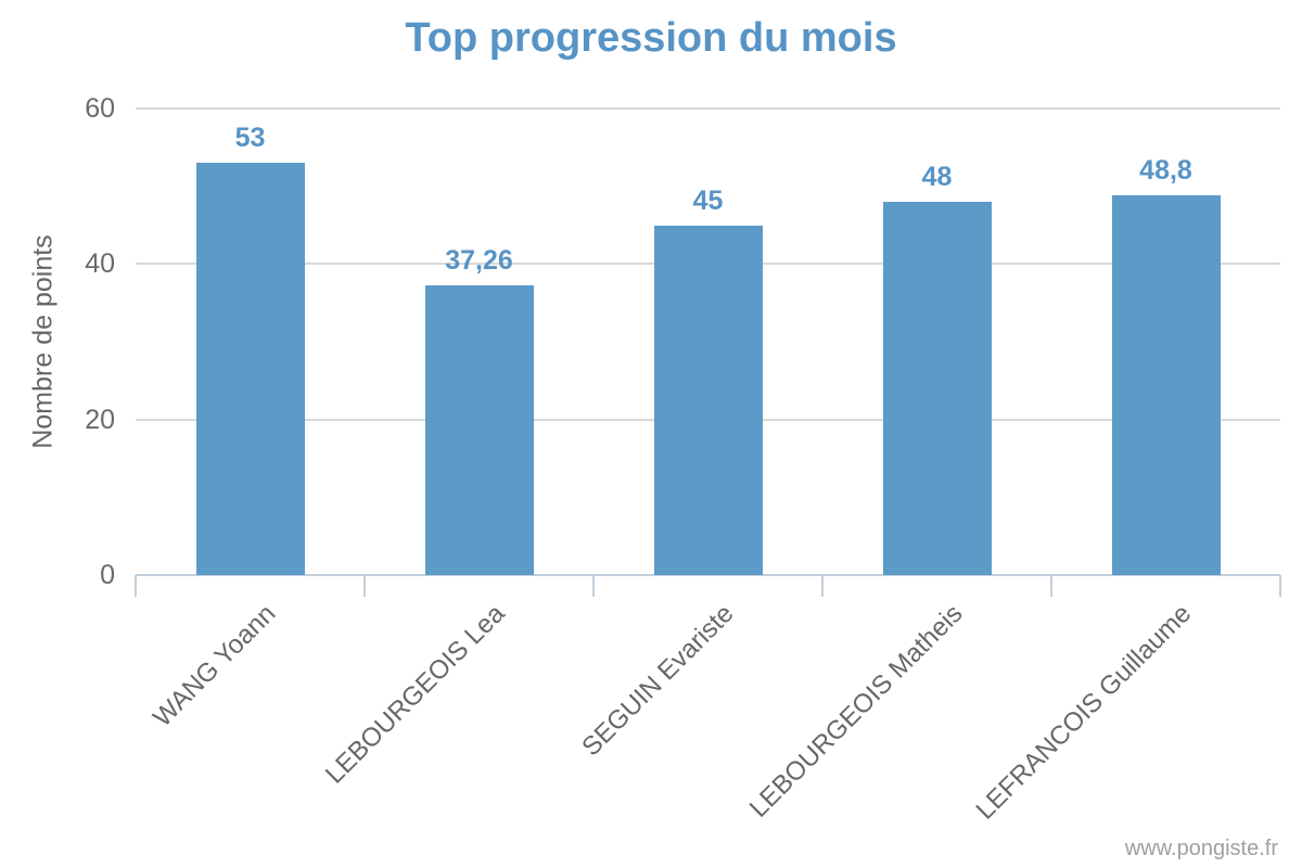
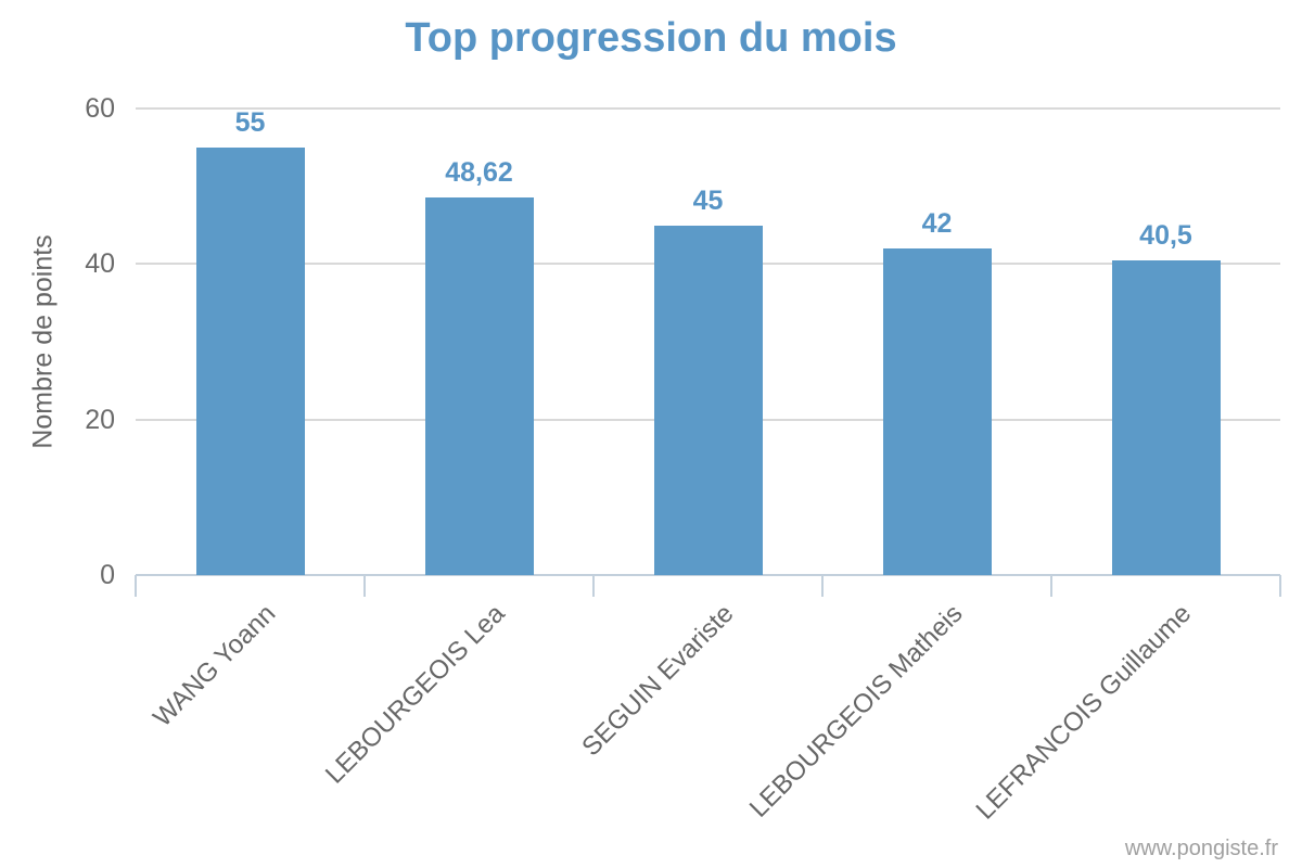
WANG Yoann: 53 -> 55
LEBOURGEOIS Lea: 37,26 -> 48,62
LEBOURGEOIS Matheis: 48 -> 42
LEFRANCOIS Guillaume: 48,8 -> 40,5
